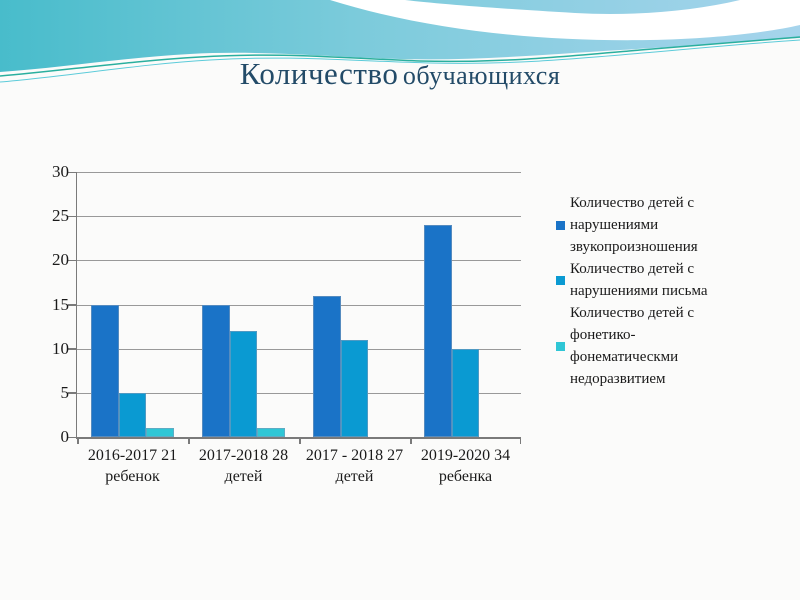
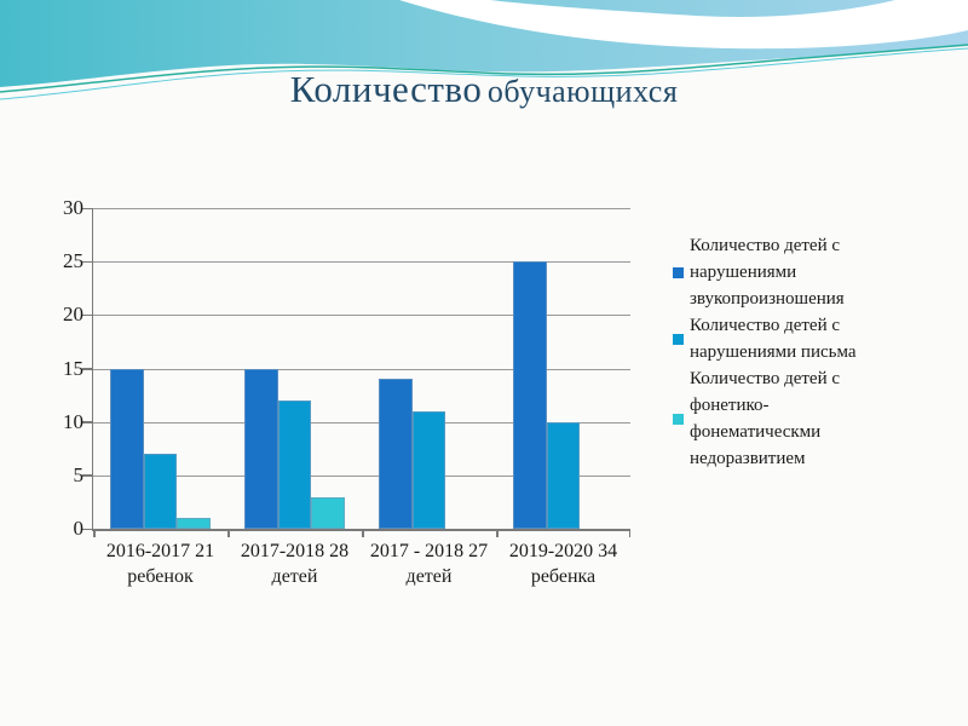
Количество детей с нарушениями письма/2016-2017 21 ребенок: 5 -> 7
Количество детей с фонетико-фонематическми недоразвитием/2017-2018 28 детей: 1 -> 3
Количество детей с нарушениями звукопроизношения/2017 - 2018 27 детей: 16 -> 14
Количество детей с нарушениями звукопроизношения/2019-2020 34 ребенка: 24 -> 25
